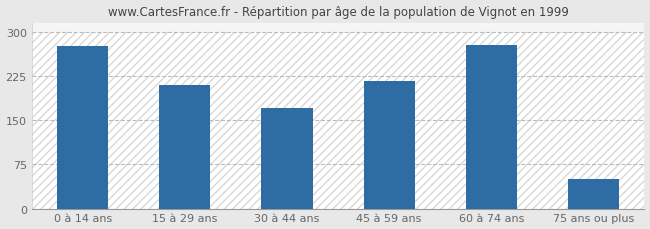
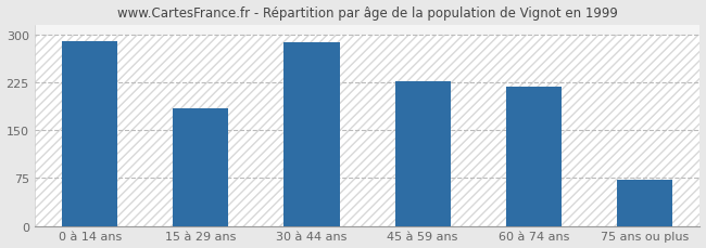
0 à 14 ans: 276 -> 290
15 à 29 ans: 210 -> 185
30 à 44 ans: 170 -> 287
45 à 59 ans: 216 -> 227
60 à 74 ans: 278 -> 218
75 ans ou plus: 50 -> 73
